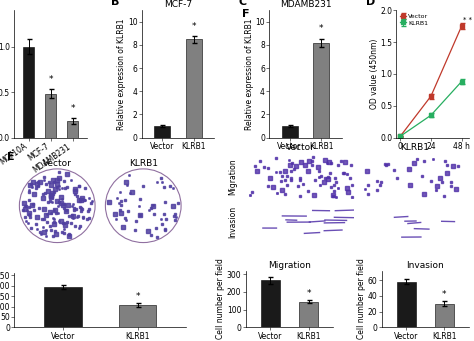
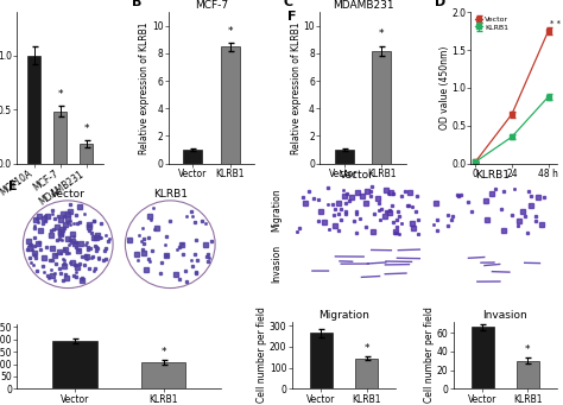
Invasion/Vector: 58 -> 66
